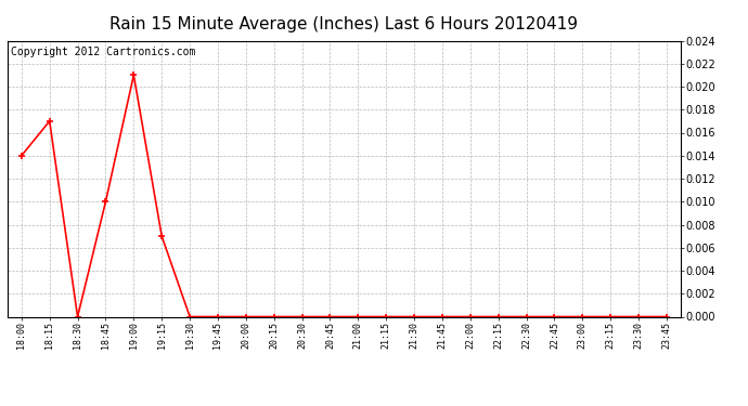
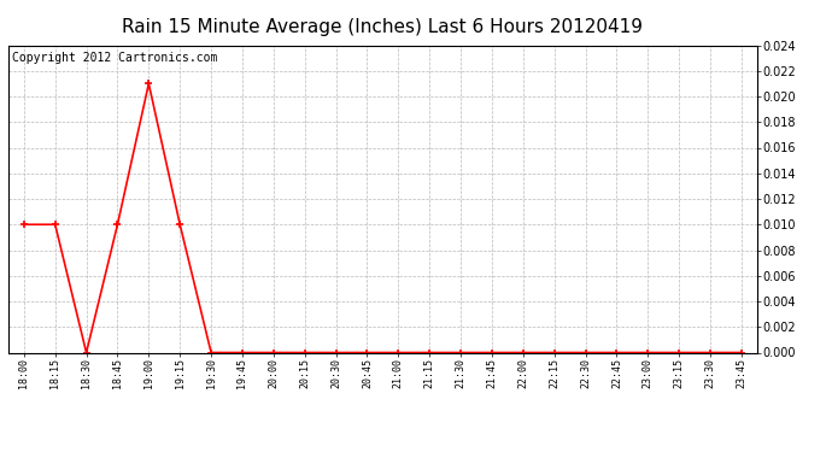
18:00: 0.014 -> 0.010
18:15: 0.017 -> 0.010
19:15: 0.007 -> 0.010
